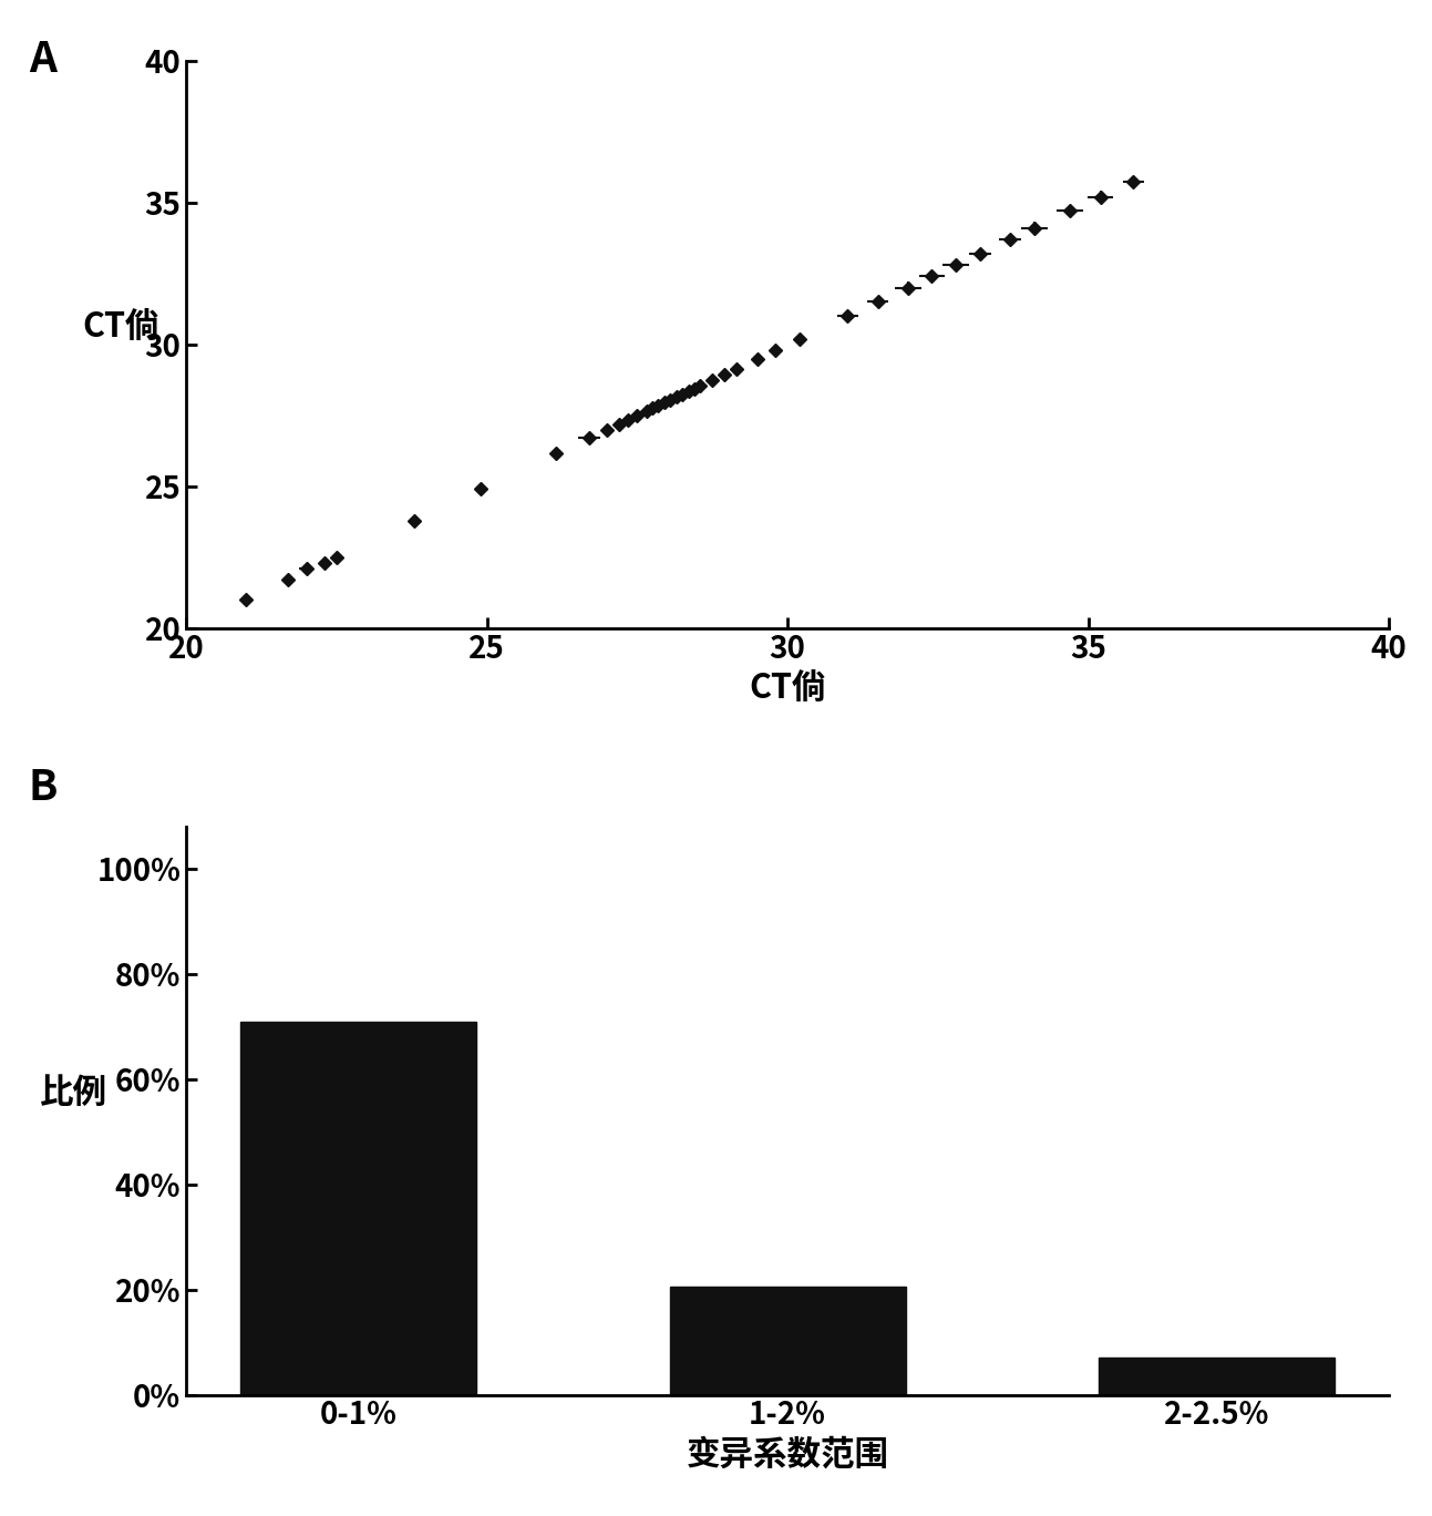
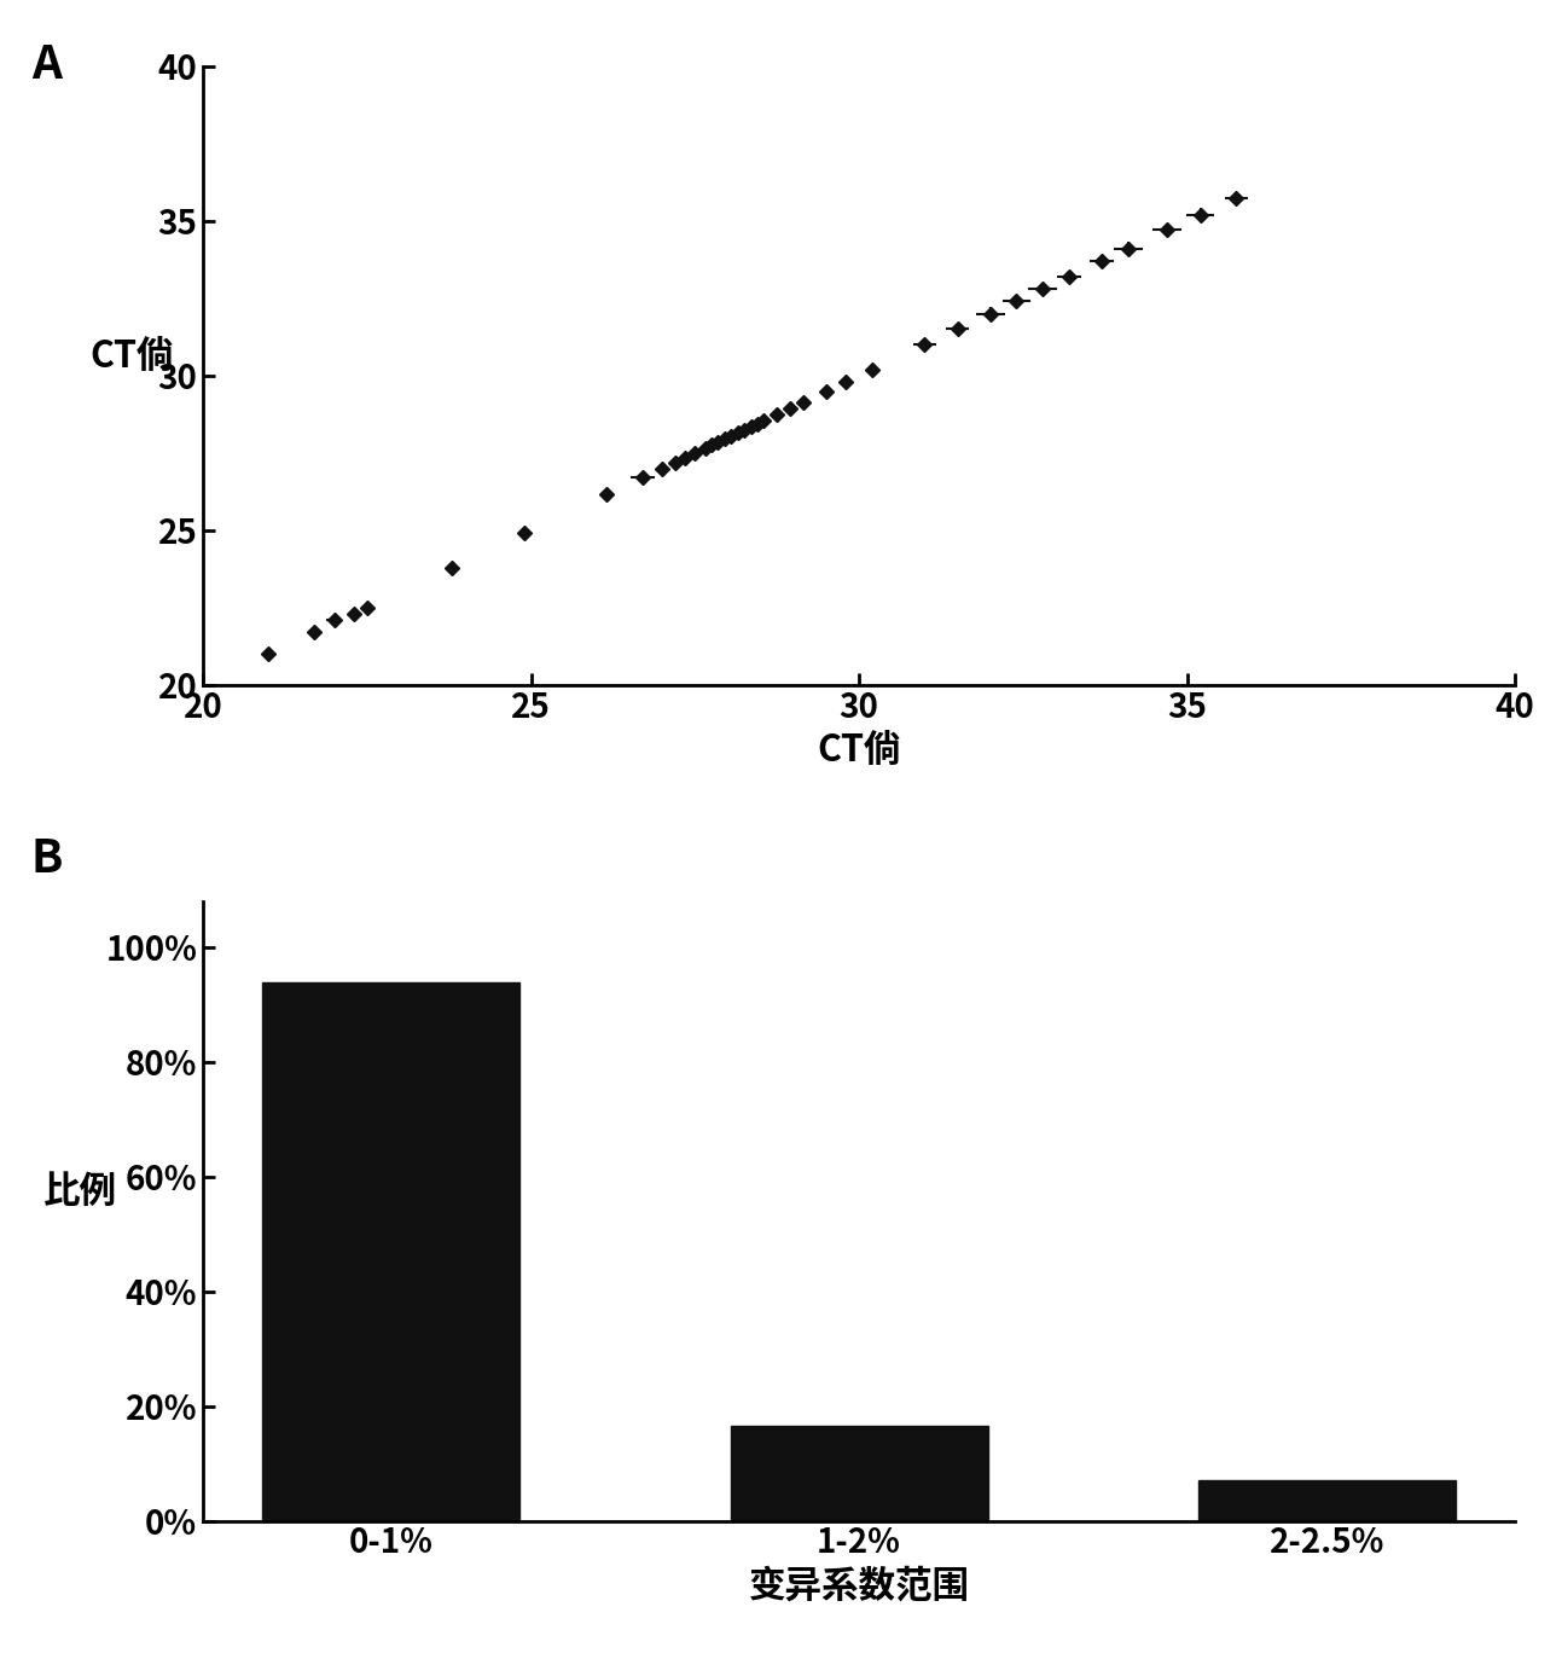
0-1%: 71.0% -> 94.0%
1-2%: 20.5% -> 16.5%
